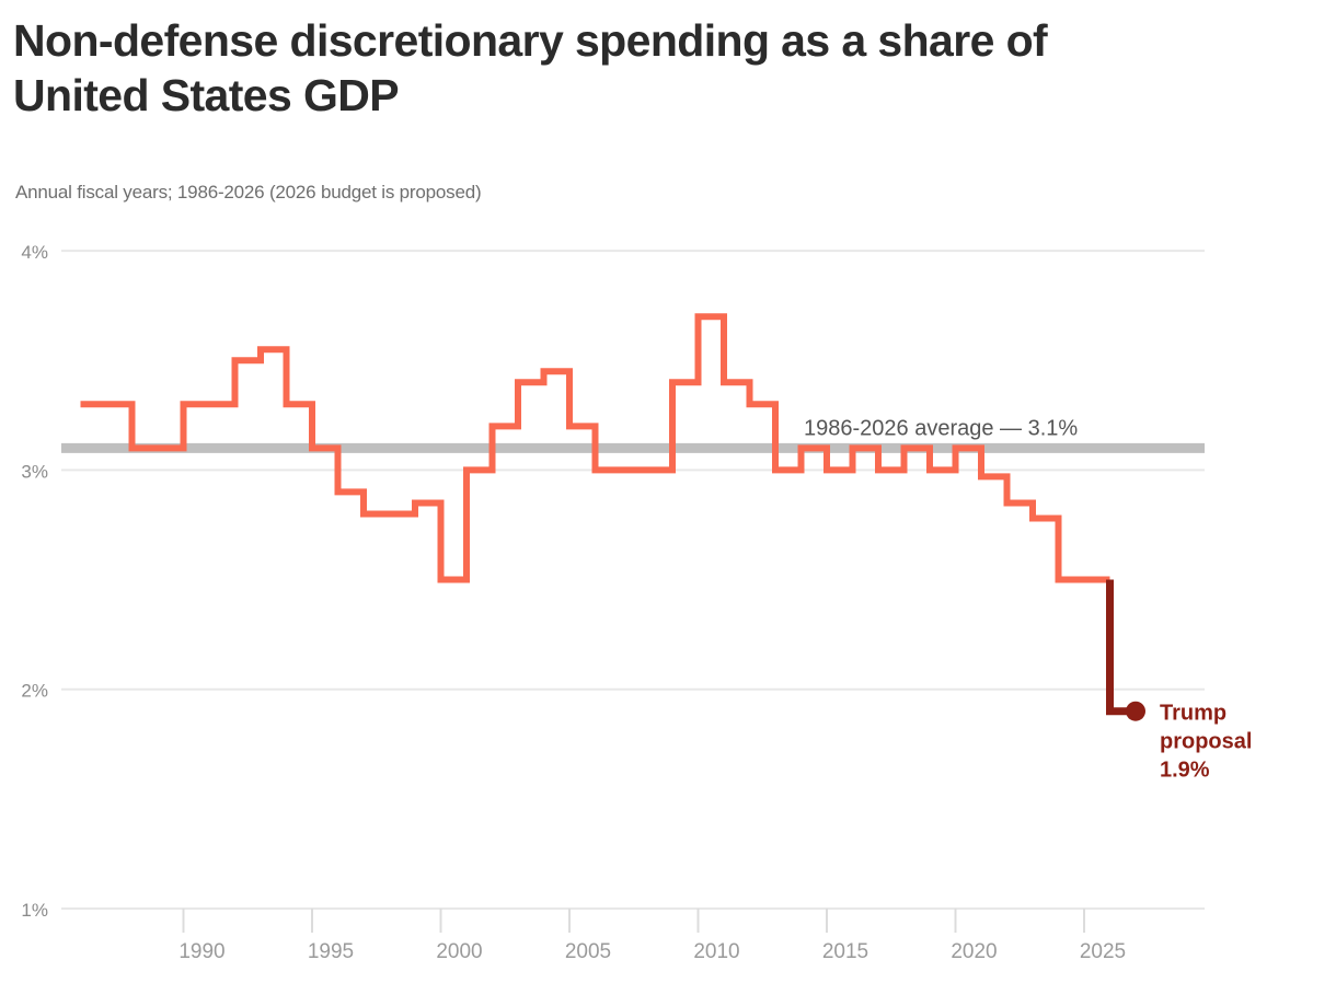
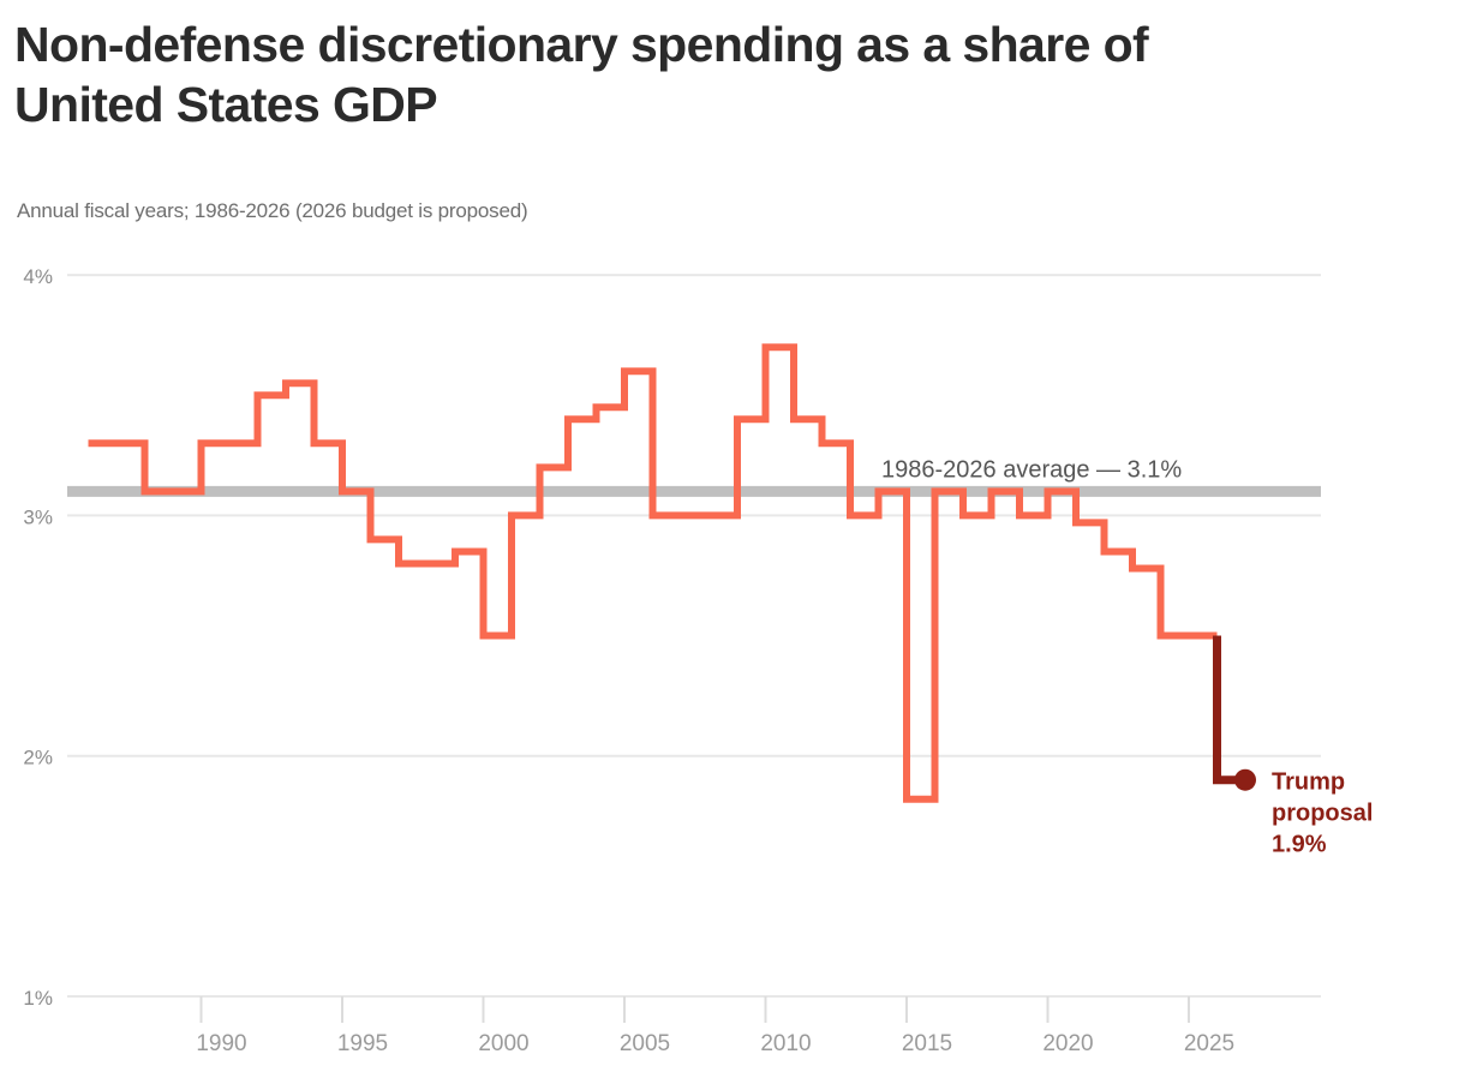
2005: 3.20% -> 3.60%
2015: 3.00% -> 1.82%
